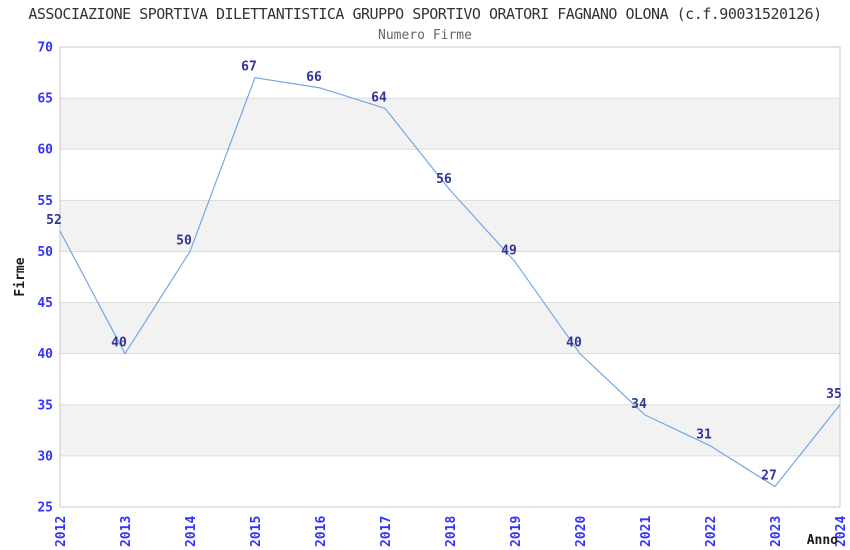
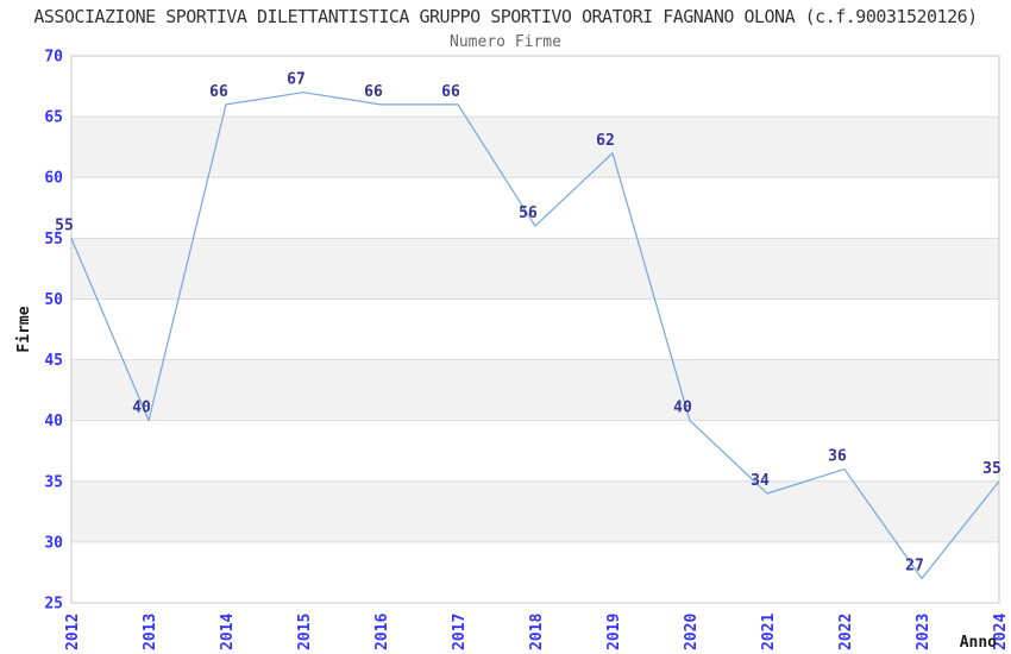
2012: 52 -> 55
2014: 50 -> 66
2017: 64 -> 66
2019: 49 -> 62
2022: 31 -> 36
